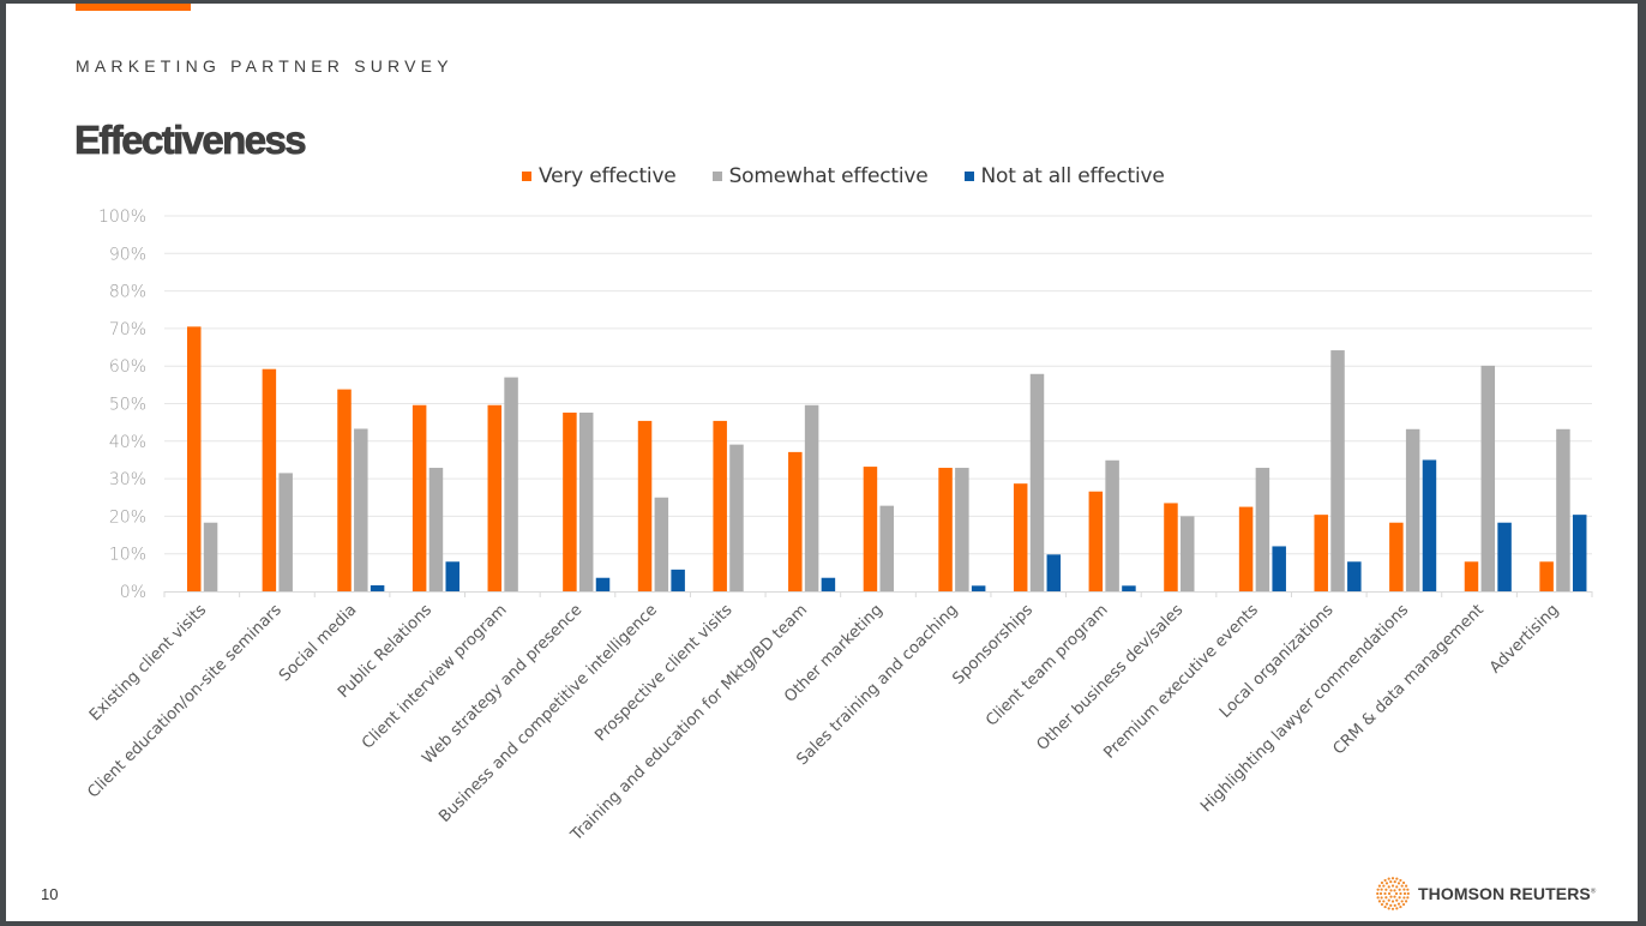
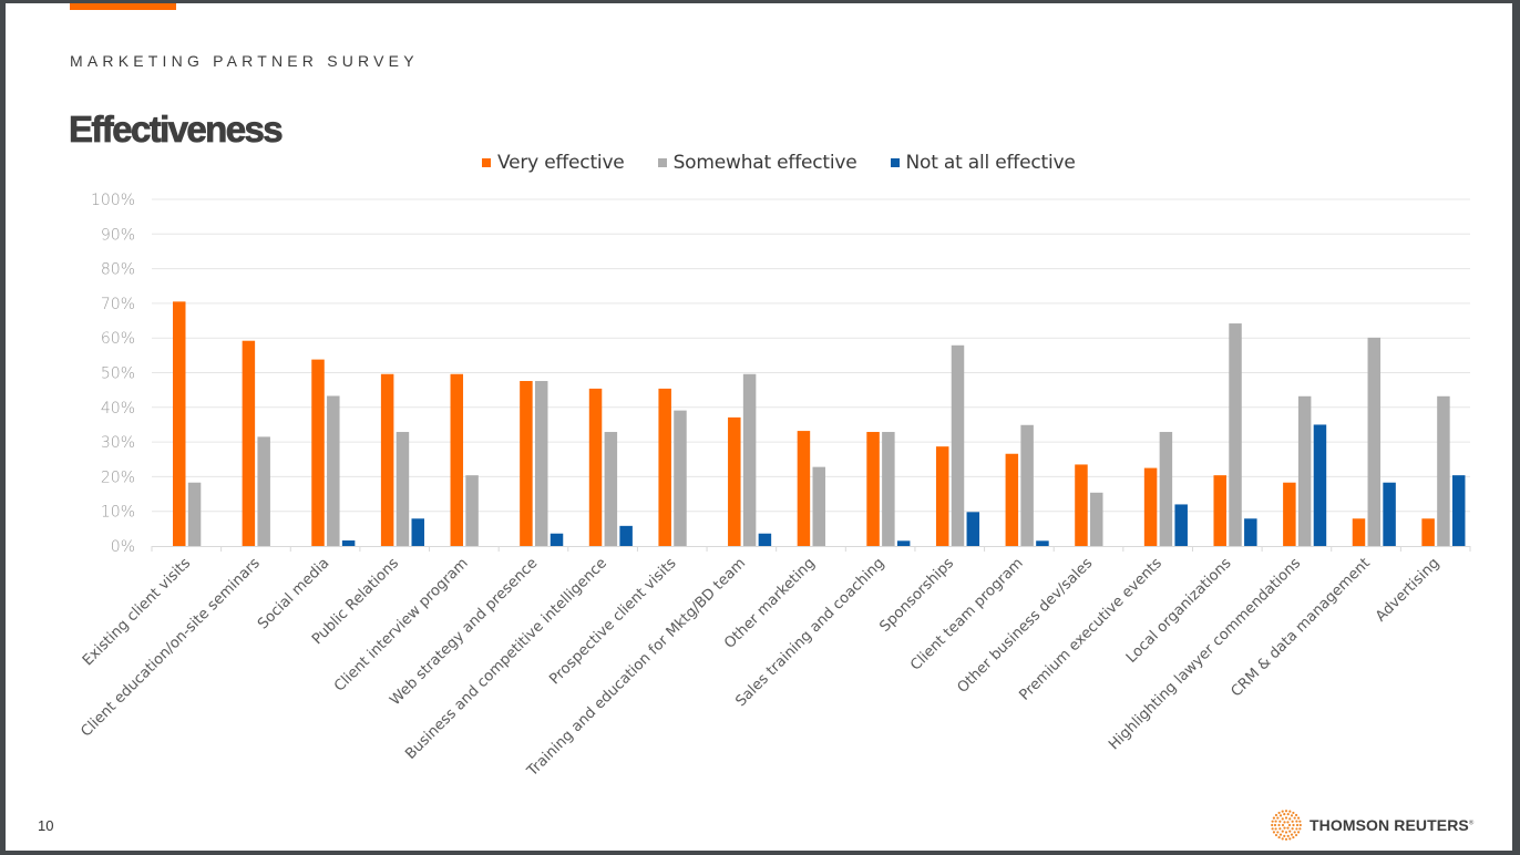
Somewhat effective/Client interview program: 57% -> 20%
Somewhat effective/Business and competitive intelligence: 25% -> 33%
Somewhat effective/Other business dev/sales: 20% -> 15%
